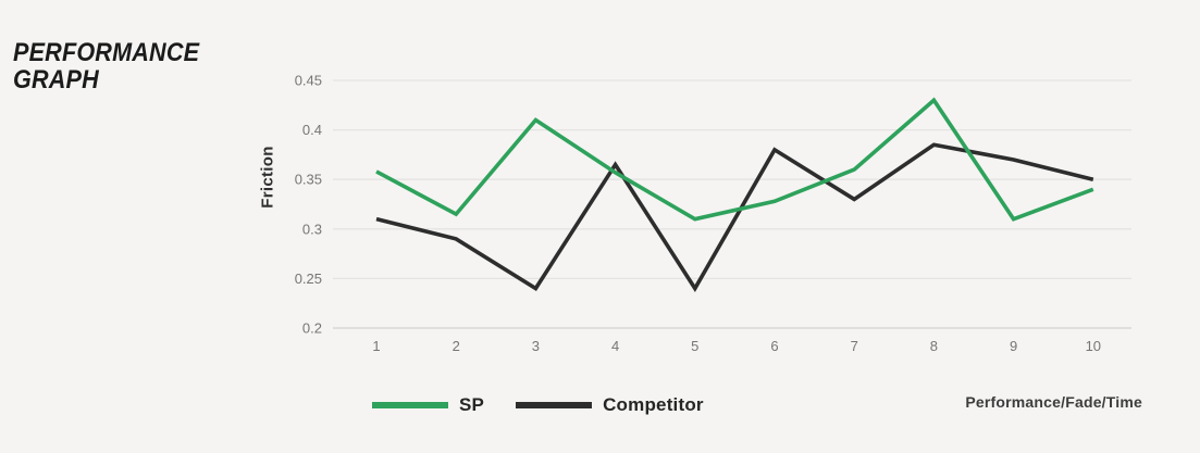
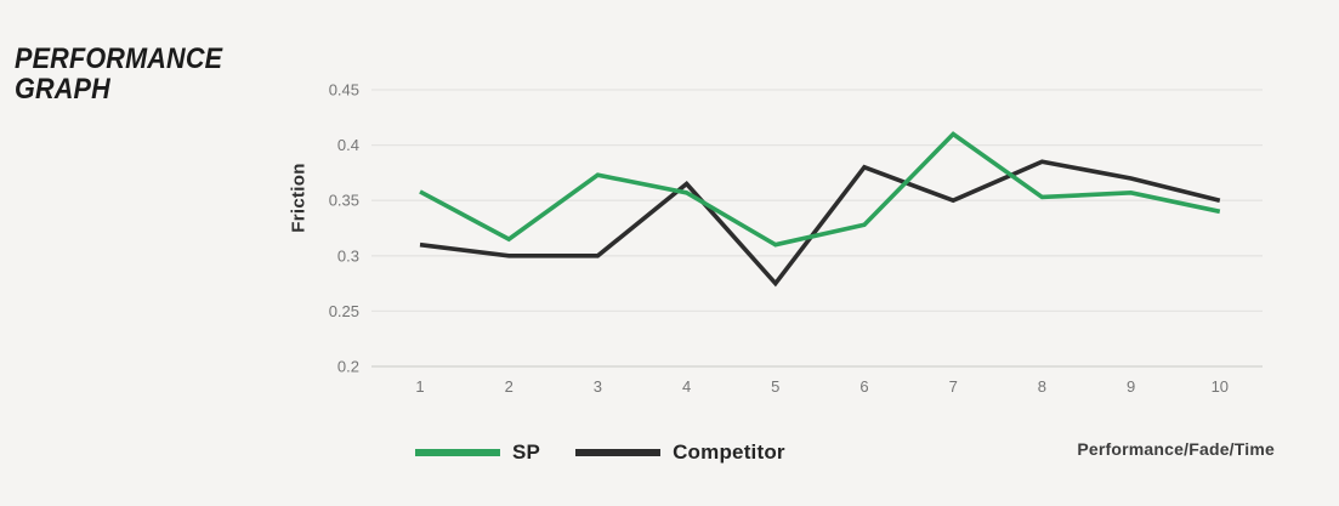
Competitor/2: 0.29 -> 0.30
SP/3: 0.41 -> 0.37
Competitor/3: 0.24 -> 0.30
Competitor/5: 0.24 -> 0.28
SP/7: 0.36 -> 0.41
Competitor/7: 0.33 -> 0.35
SP/8: 0.43 -> 0.35
SP/9: 0.31 -> 0.36
